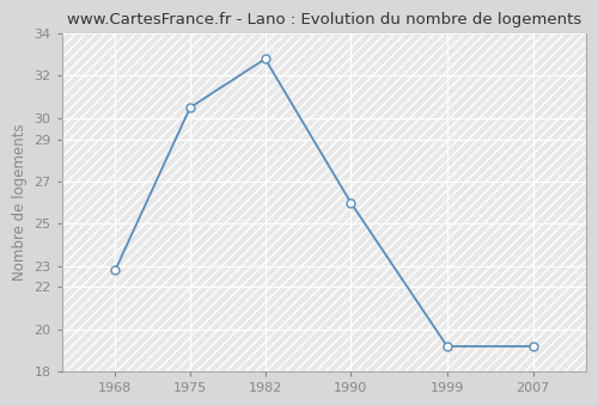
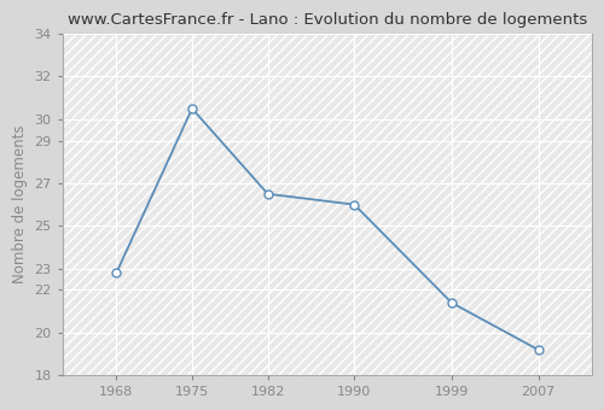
1982: 32.8 -> 26.5
1999: 19.2 -> 21.4
